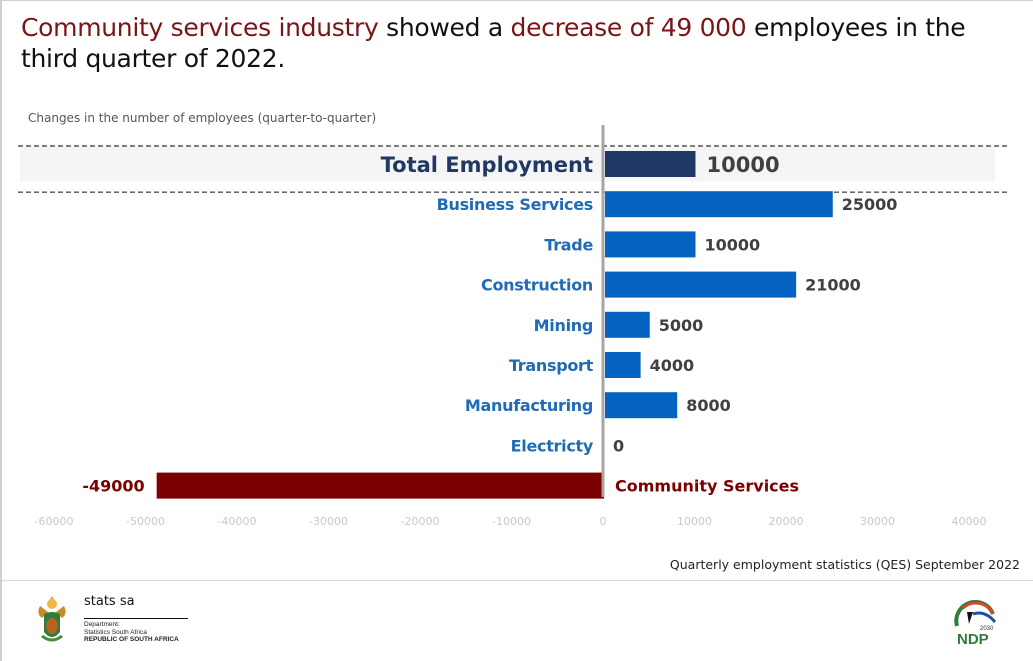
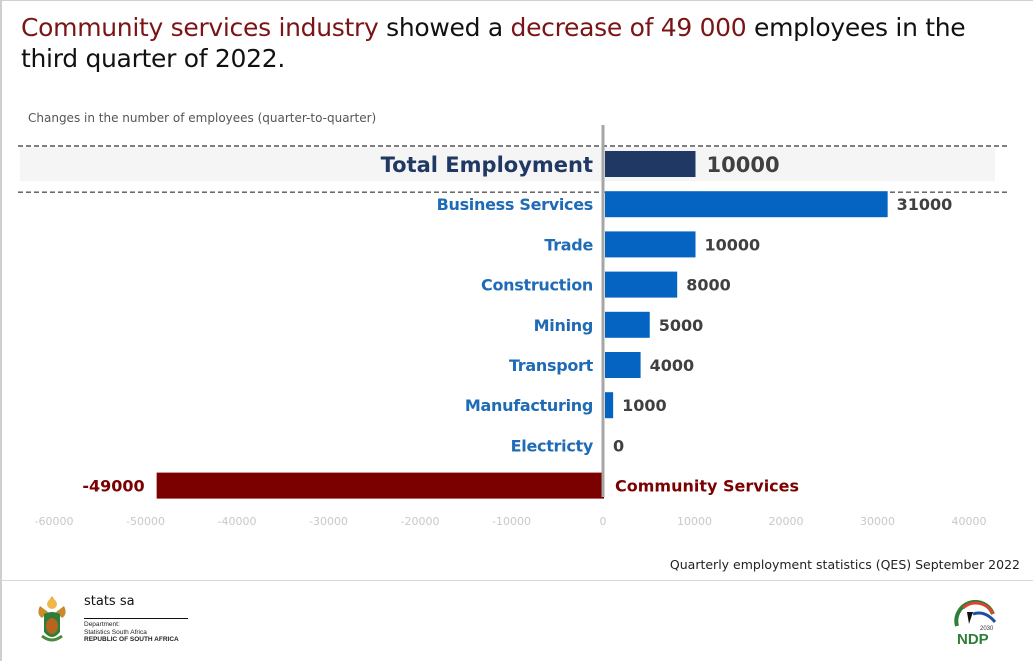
Business Services: 25000 -> 31000
Construction: 21000 -> 8000
Manufacturing: 8000 -> 1000
